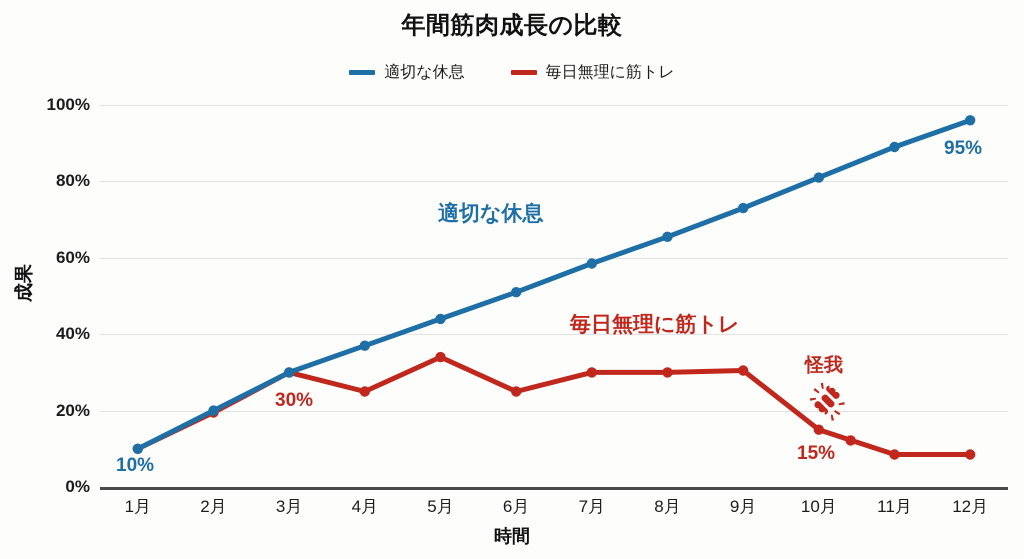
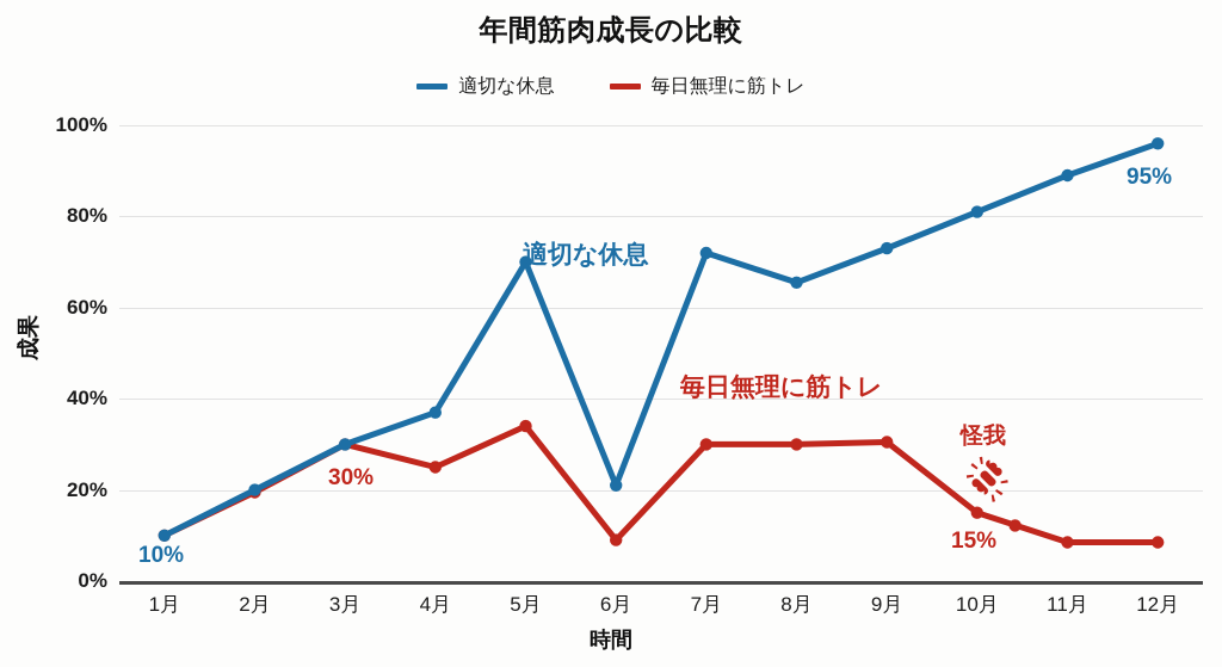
適切な休息/5月: 44% -> 70%
適切な休息/6月: 51% -> 21%
毎日無理に筋トレ/6月: 25% -> 9%
適切な休息/7月: 58% -> 72%
